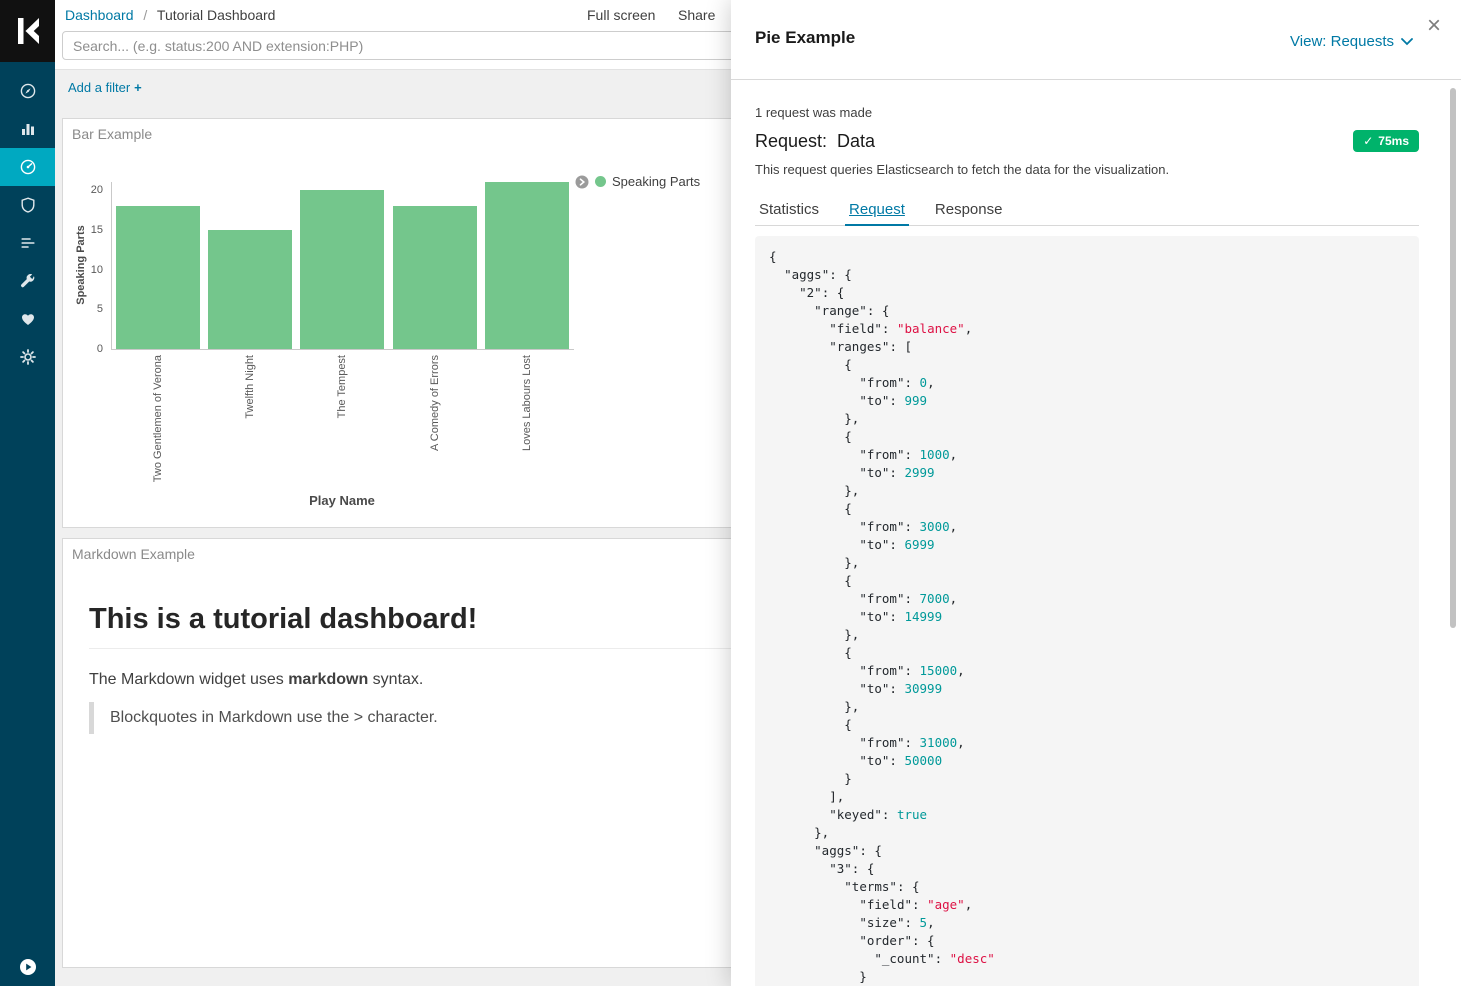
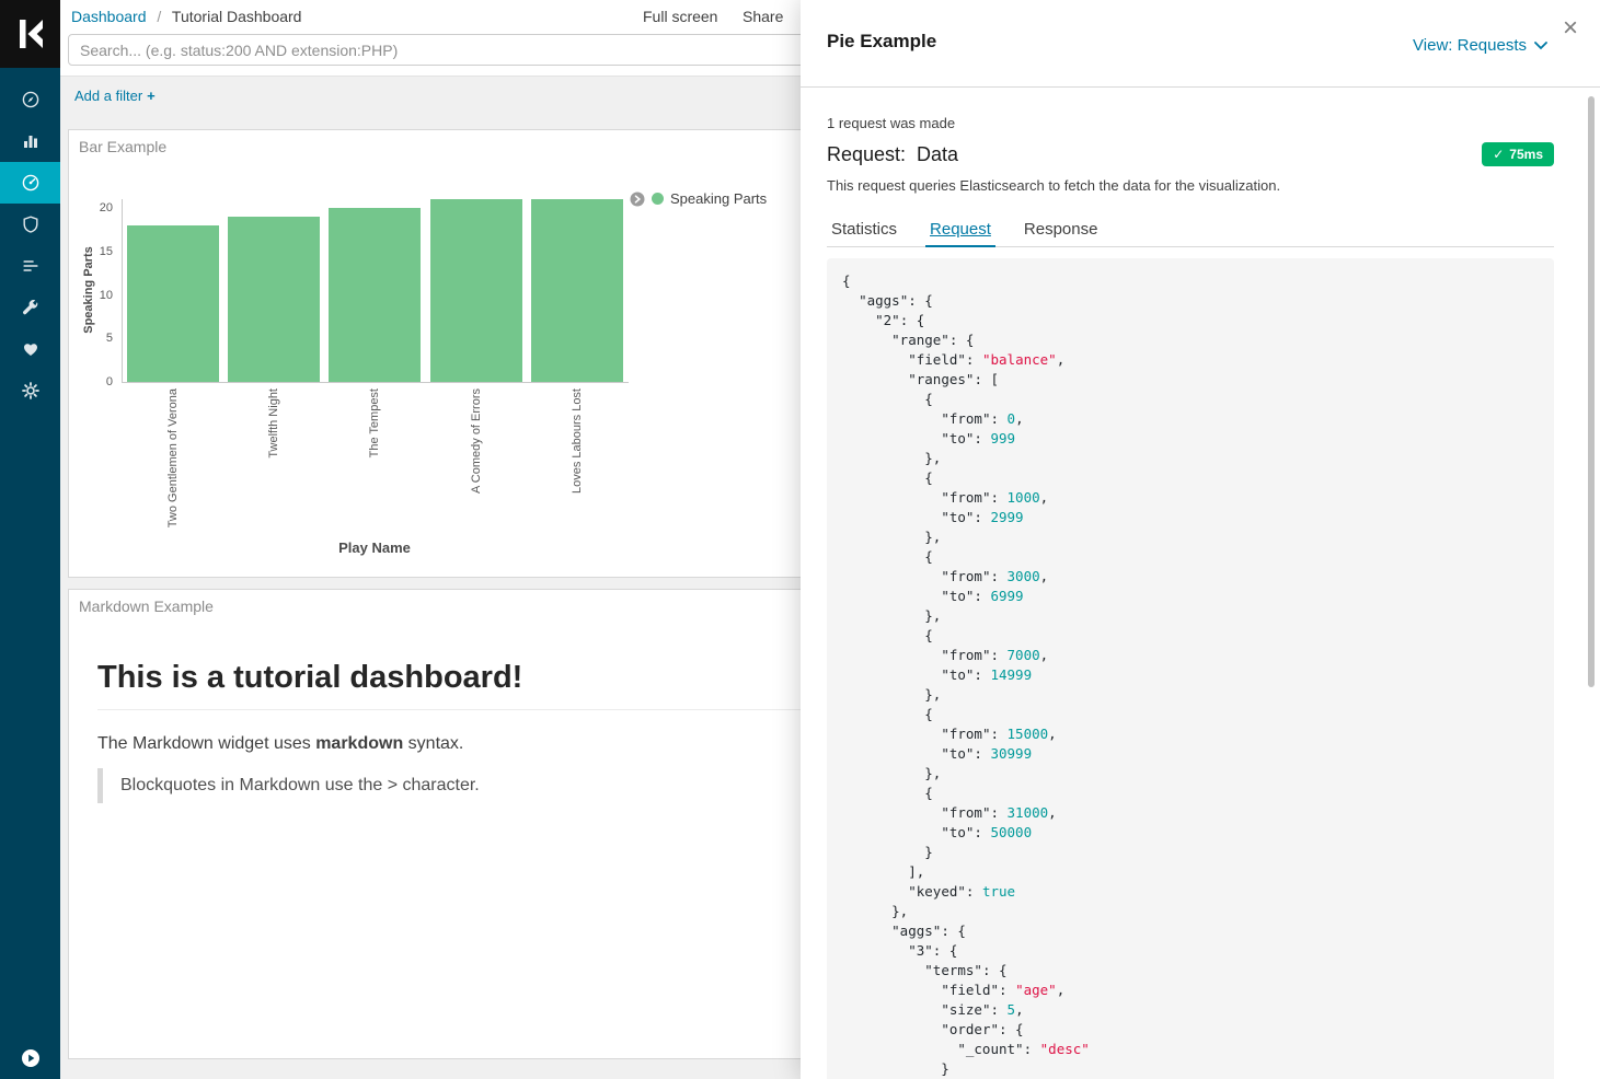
Twelfth Night: 15 -> 19
A Comedy of Errors: 18 -> 21
